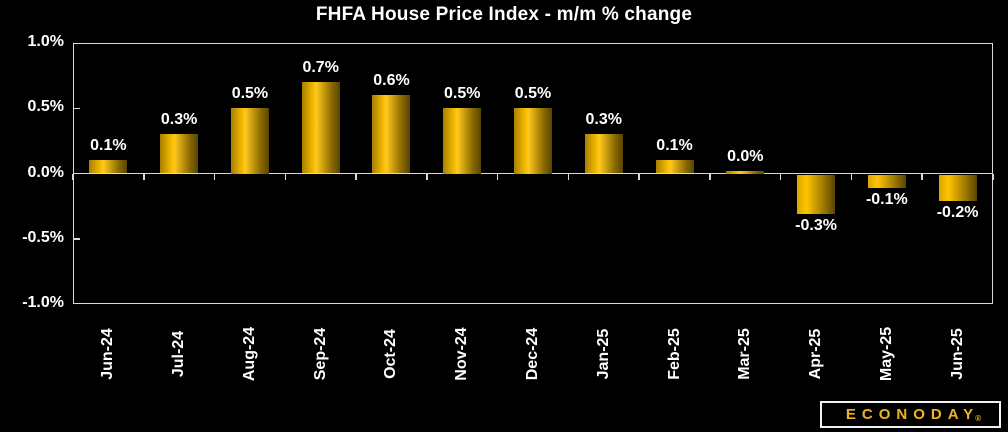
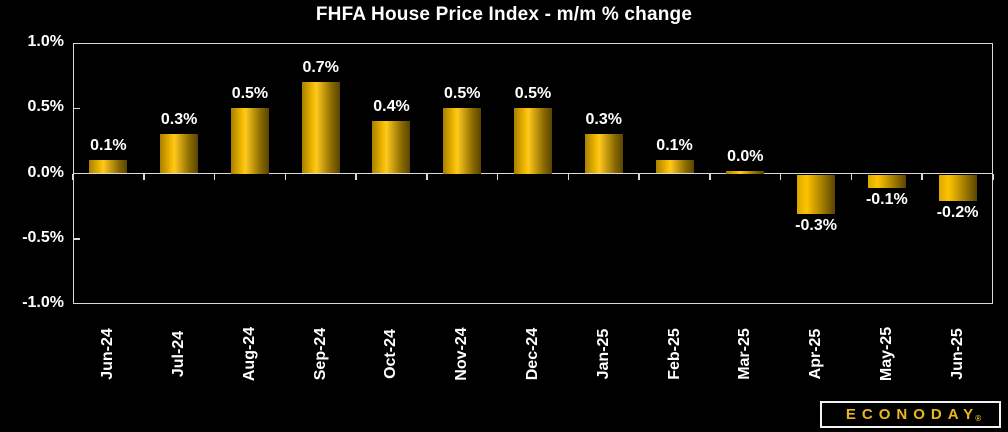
Oct-24: 0.6% -> 0.4%
